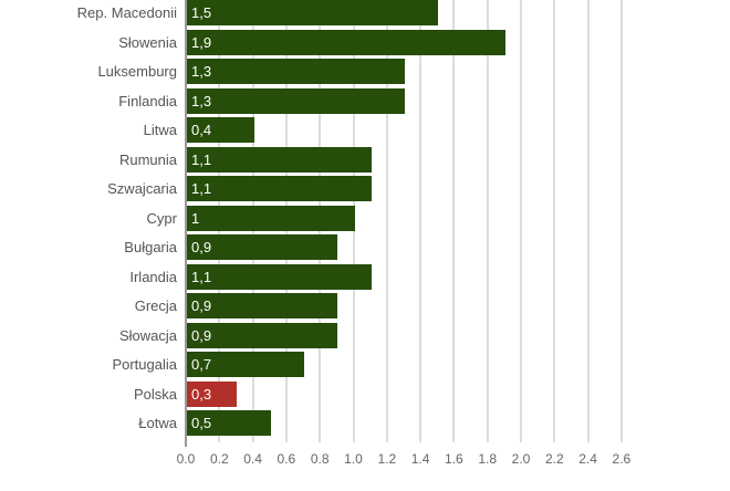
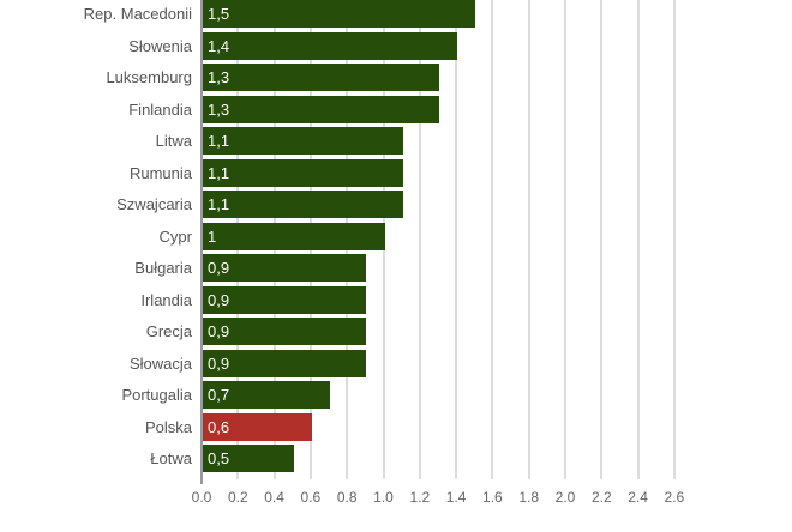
Słowenia: 1,9 -> 1,4
Litwa: 0,4 -> 1,1
Irlandia: 1,1 -> 0,9
Polska: 0,3 -> 0,6
